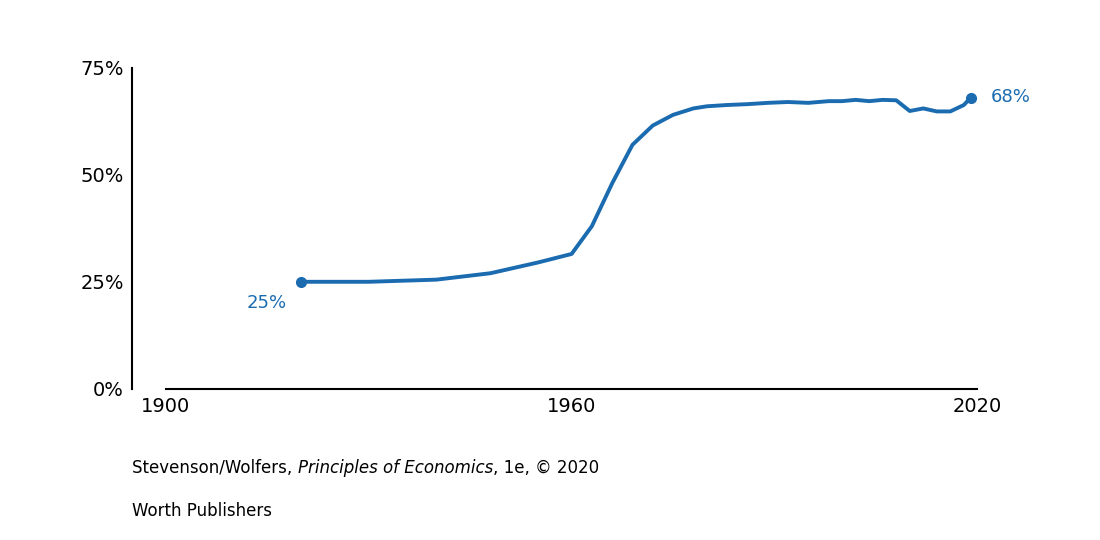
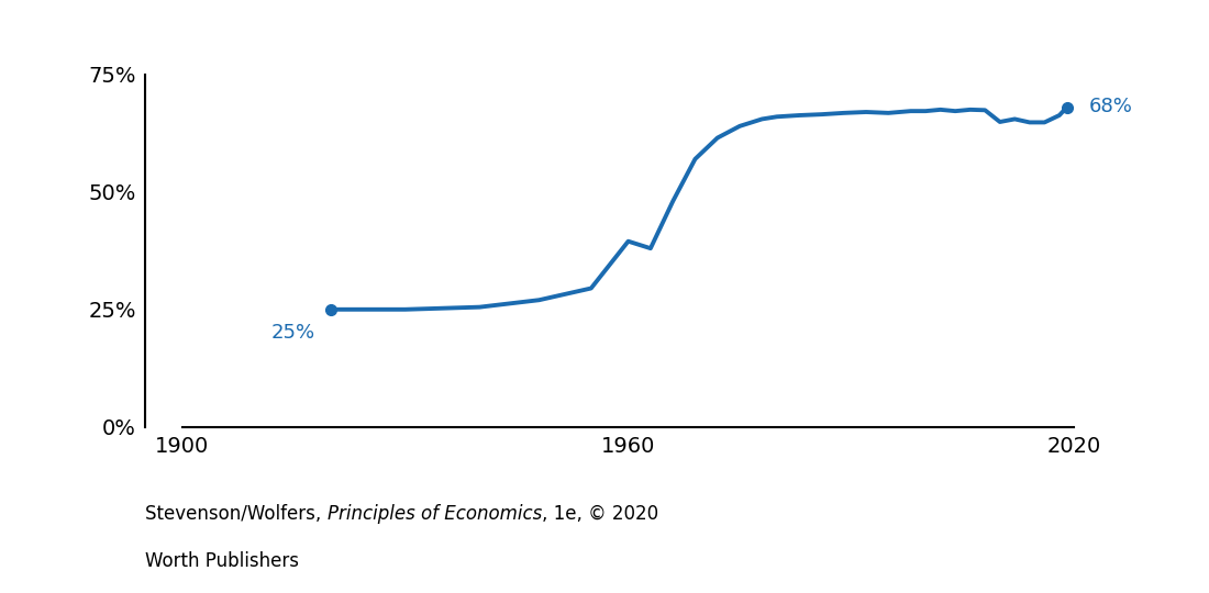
1960: 31.5% -> 39.5%
